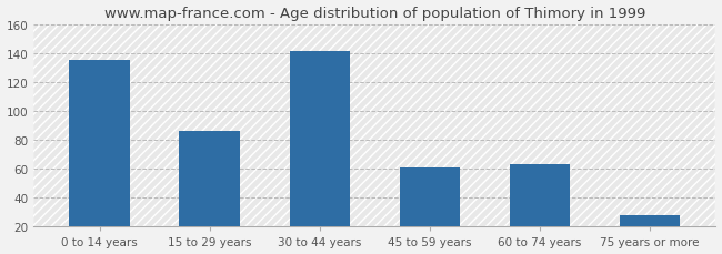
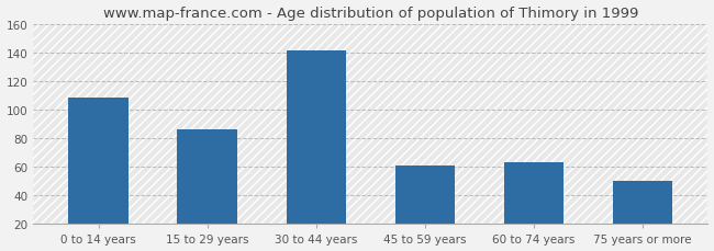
0 to 14 years: 135 -> 108
75 years or more: 28 -> 50
